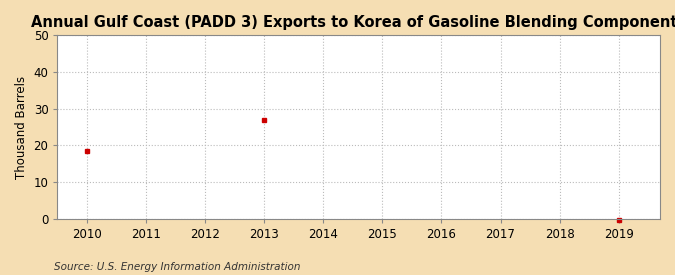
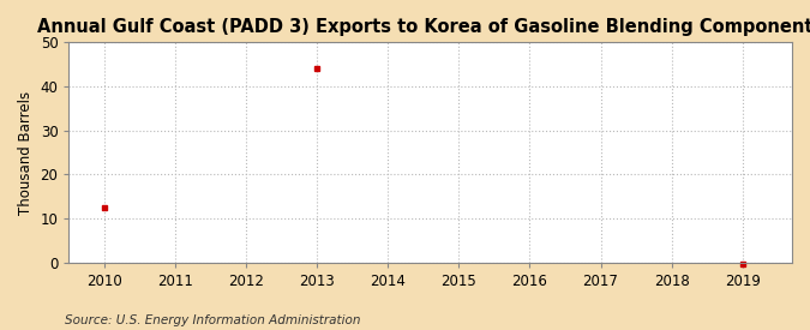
2010: 18.5 -> 12.5
2013: 27.0 -> 44.0
